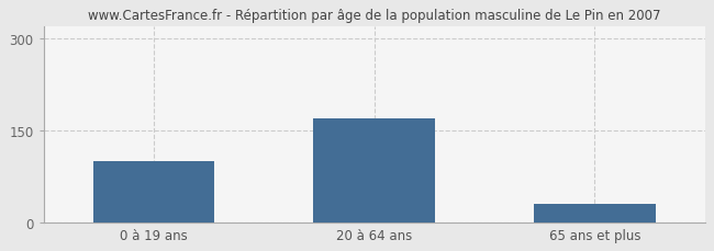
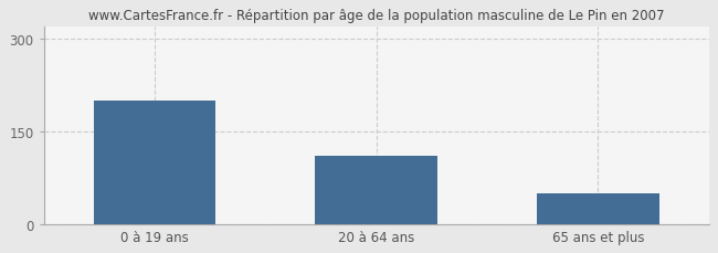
0 à 19 ans: 100 -> 200
20 à 64 ans: 170 -> 110
65 ans et plus: 30 -> 50
